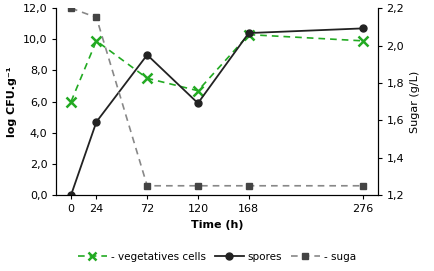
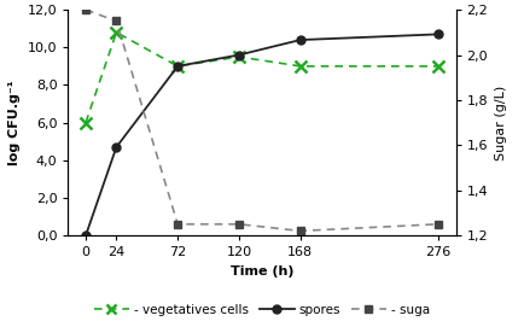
- vegetatives cells/24: 9,9 -> 10,8
- vegetatives cells/72: 7,5 -> 9,0
- vegetatives cells/120: 6,7 -> 9,5
spores/120: 5,9 -> 9,6
- vegetatives cells/168: 10,3 -> 9,0
- suga/168: 1,25 -> 1,22
- vegetatives cells/276: 9,9 -> 9,0
